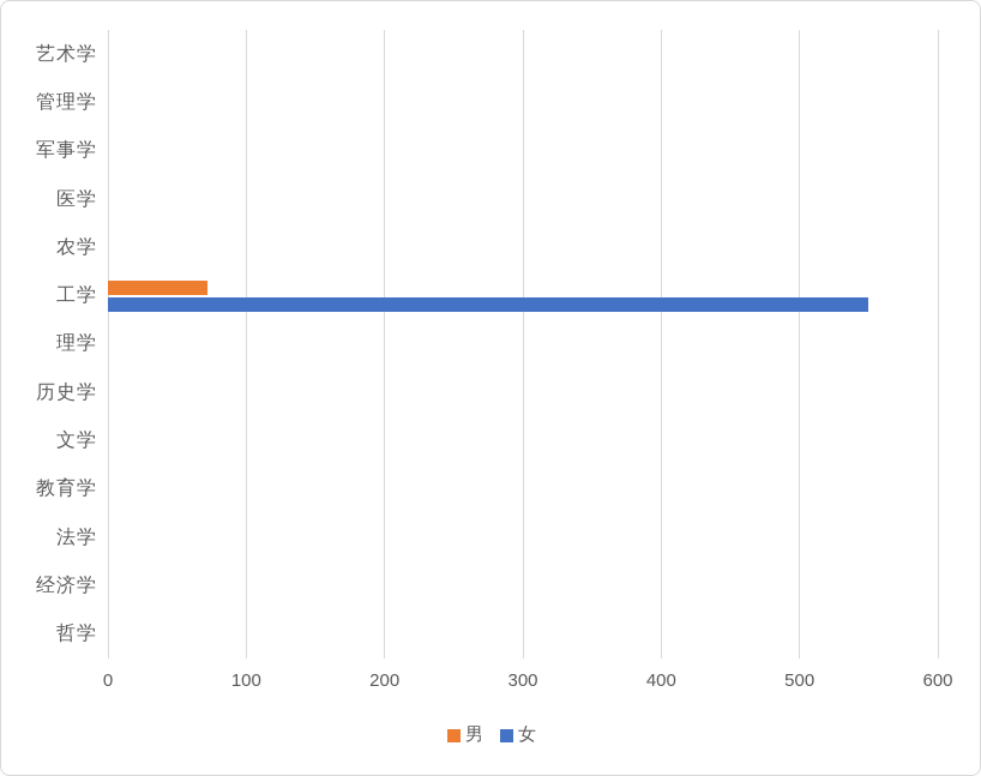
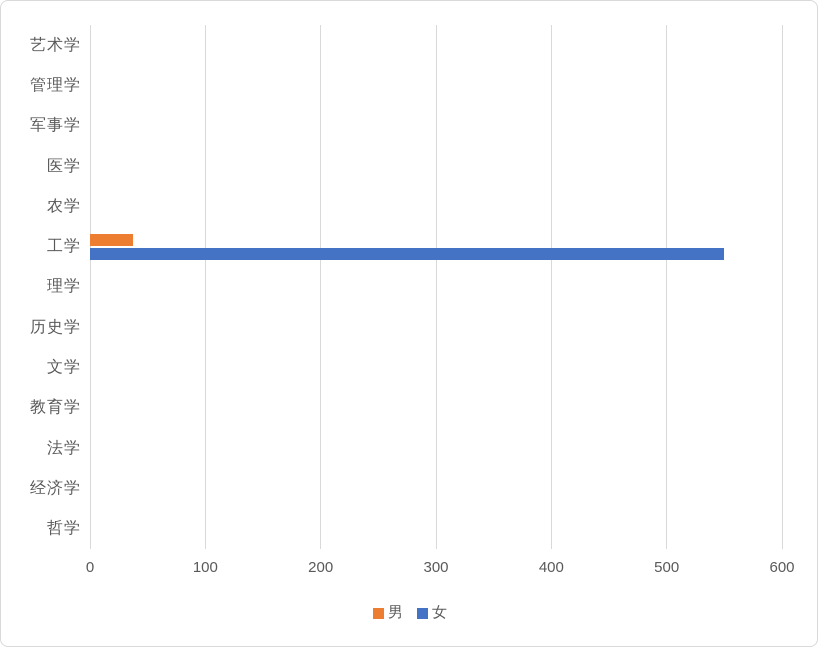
男/工学: 72 -> 37
